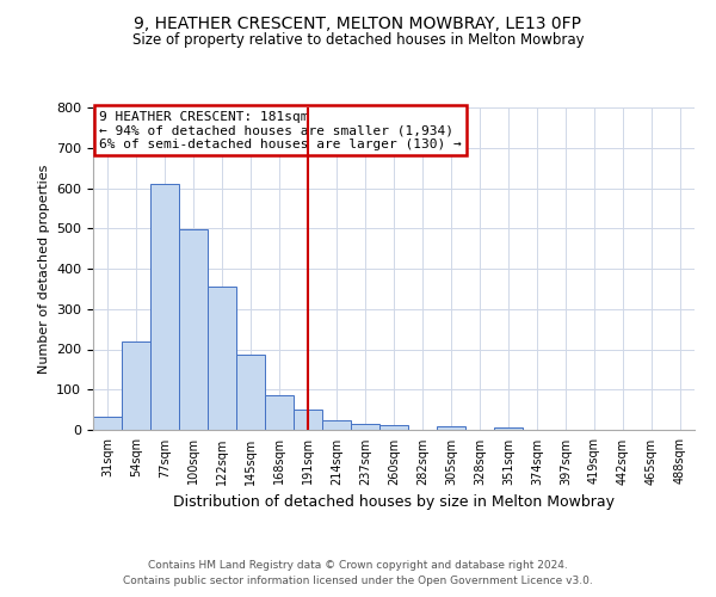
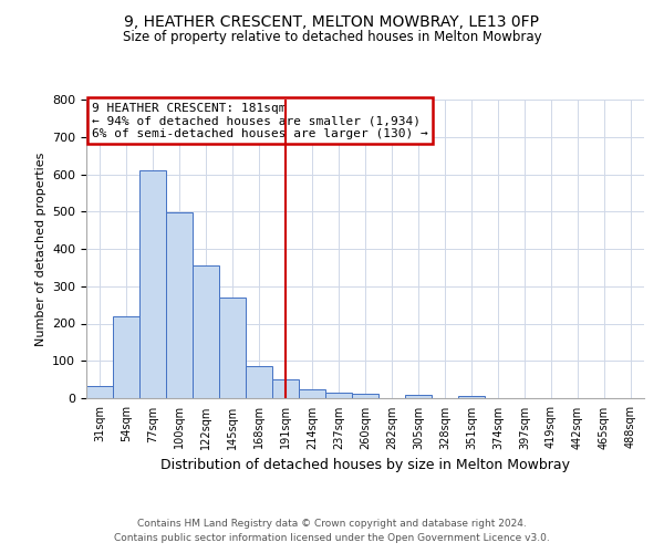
145sqm: 188 -> 270
